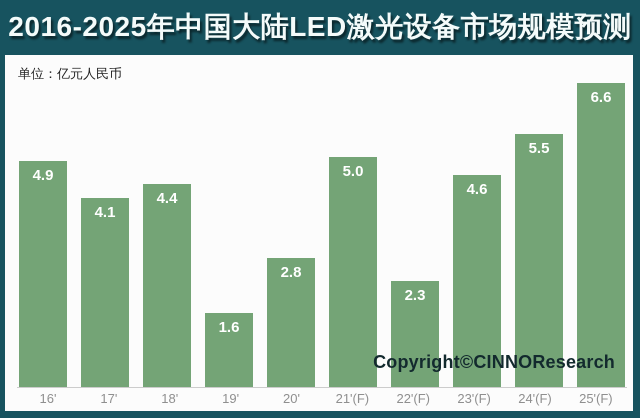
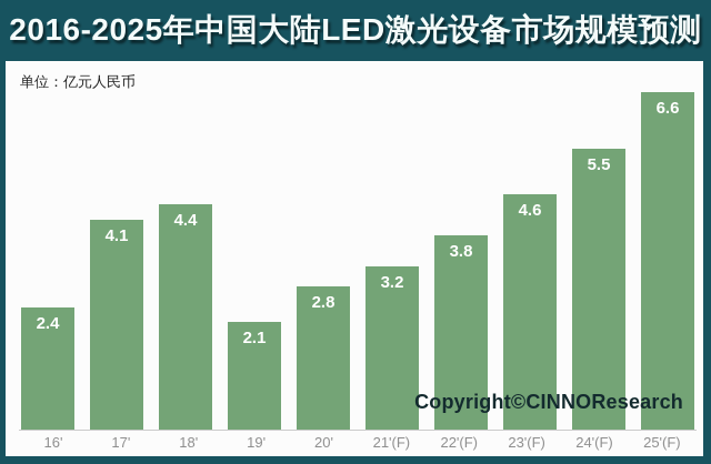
16': 4.9 -> 2.4
19': 1.6 -> 2.1
21'(F): 5.0 -> 3.2
22'(F): 2.3 -> 3.8
